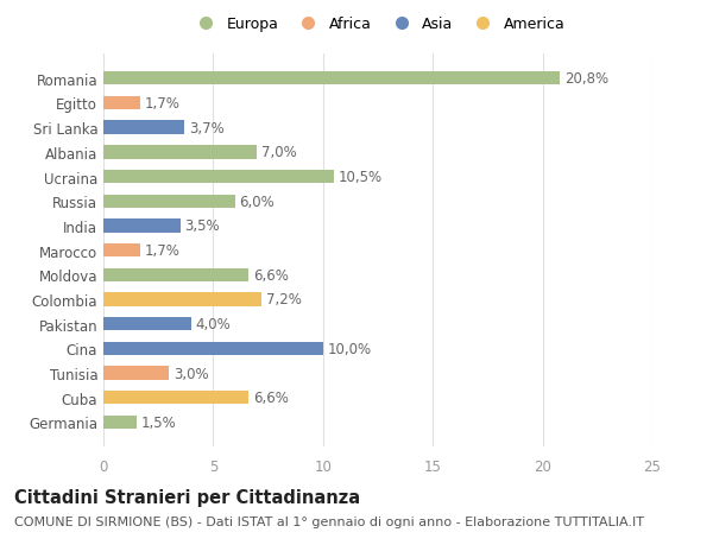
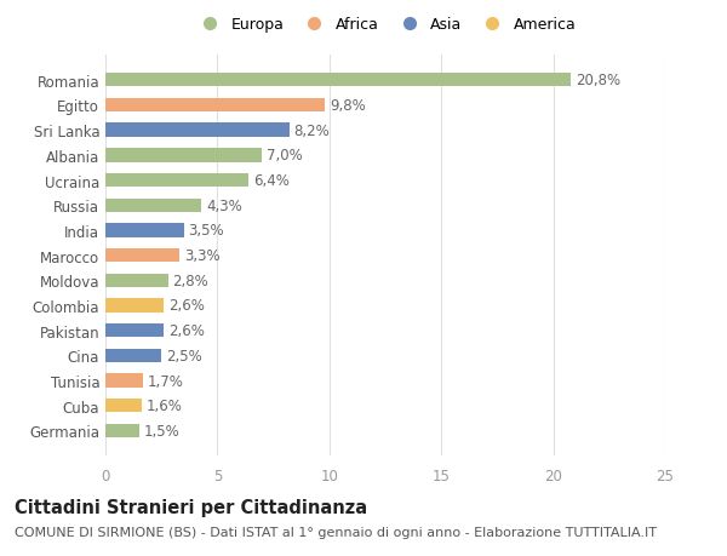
Egitto: 1,7% -> 9,8%
Sri Lanka: 3,7% -> 8,2%
Ucraina: 10,5% -> 6,4%
Russia: 6,0% -> 4,3%
Marocco: 1,7% -> 3,3%
Moldova: 6,6% -> 2,8%
Colombia: 7,2% -> 2,6%
Pakistan: 4,0% -> 2,6%
Cina: 10,0% -> 2,5%
Tunisia: 3,0% -> 1,7%
Cuba: 6,6% -> 1,6%
